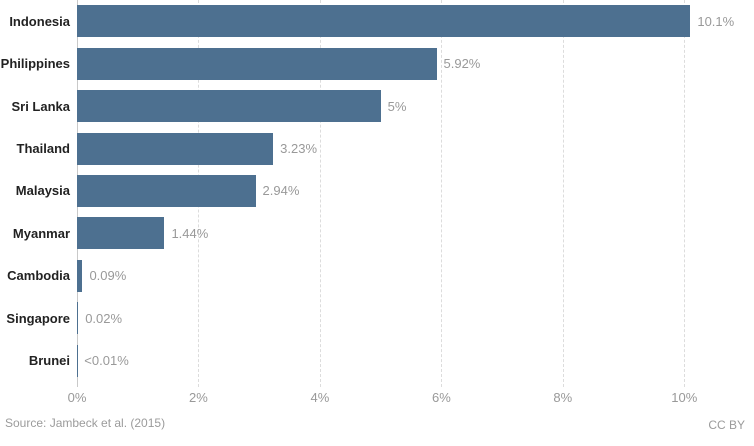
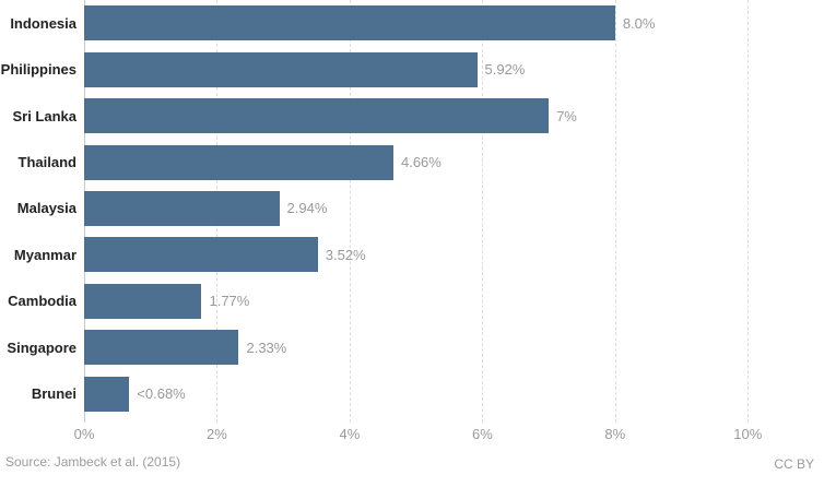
Indonesia: 10.1% -> 8.0%
Sri Lanka: 5% -> 7%
Thailand: 3.23% -> 4.66%
Myanmar: 1.44% -> 3.52%
Cambodia: 0.09% -> 1.77%
Singapore: 0.02% -> 2.33%
Brunei: 0.01 -> 0.68
